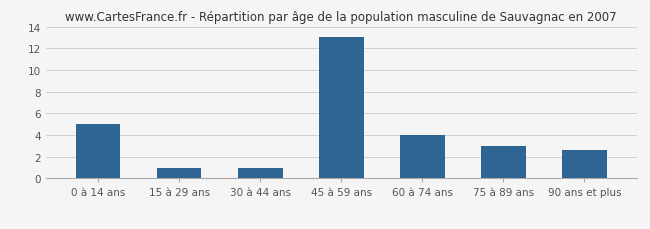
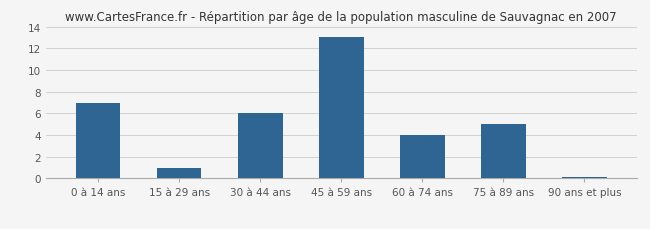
0 à 14 ans: 5.0 -> 7.0
30 à 44 ans: 1.0 -> 6.0
75 à 89 ans: 3.0 -> 5.0
90 ans et plus: 2.6 -> 0.1
